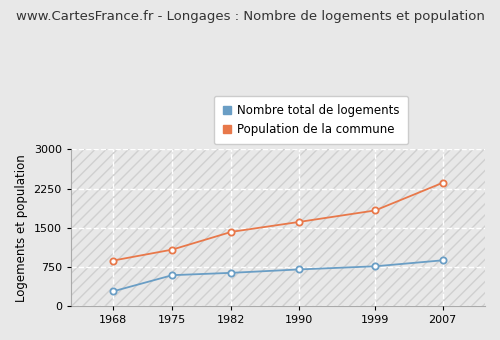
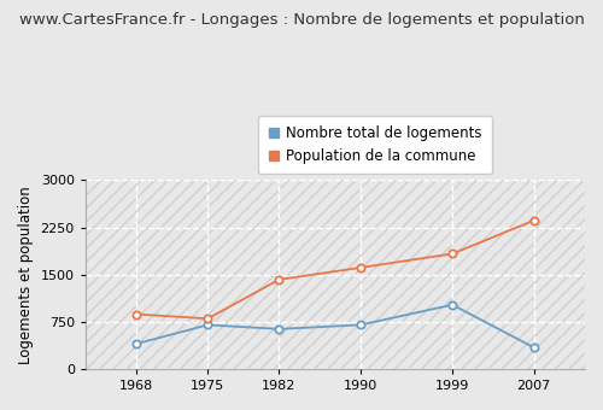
Nombre total de logements/1968: 280 -> 400
Nombre total de logements/1975: 590 -> 700
Population de la commune/1975: 1080 -> 800
Nombre total de logements/1999: 760 -> 1020
Nombre total de logements/2007: 880 -> 340
